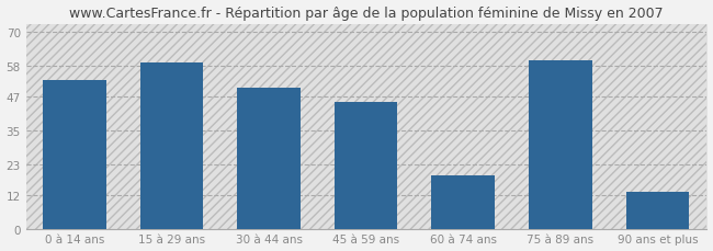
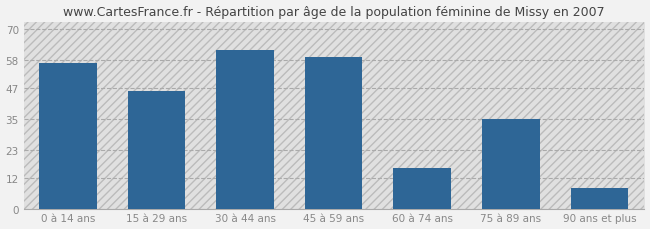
0 à 14 ans: 53 -> 57
15 à 29 ans: 59 -> 46
30 à 44 ans: 50 -> 62
45 à 59 ans: 45 -> 59
60 à 74 ans: 19 -> 16
75 à 89 ans: 60 -> 35
90 ans et plus: 13 -> 8
